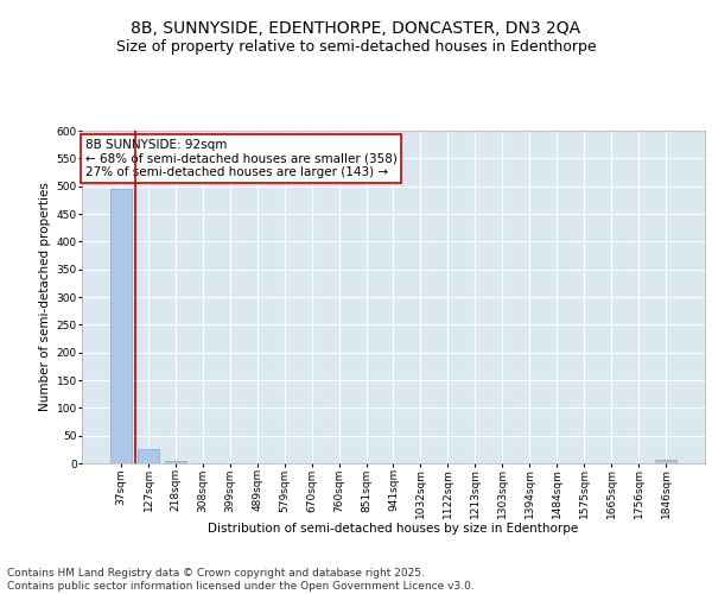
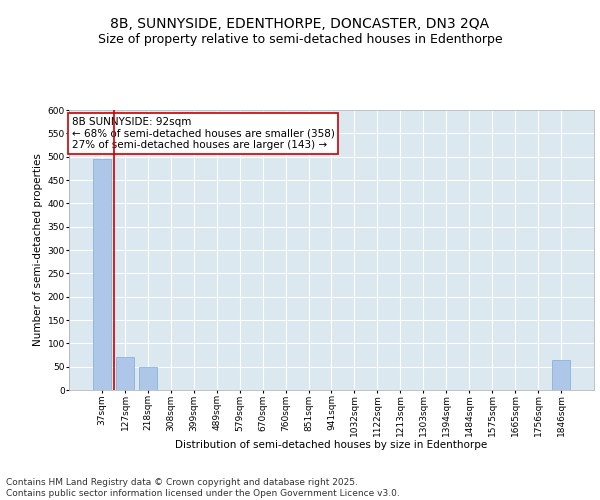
127sqm: 26 -> 70
218sqm: 4 -> 50
1846sqm: 6 -> 65
